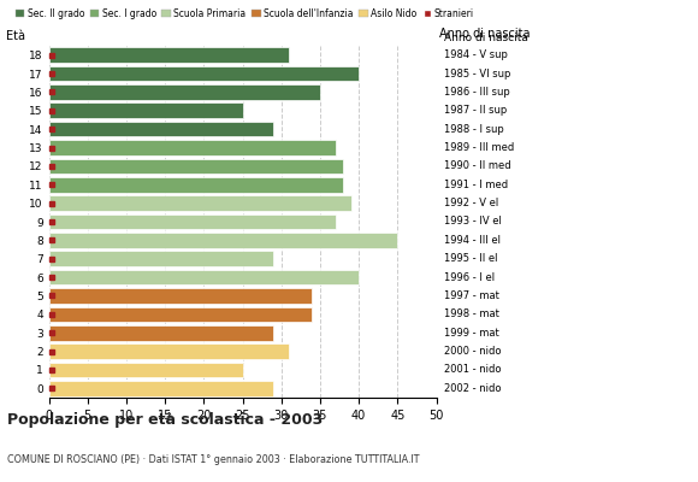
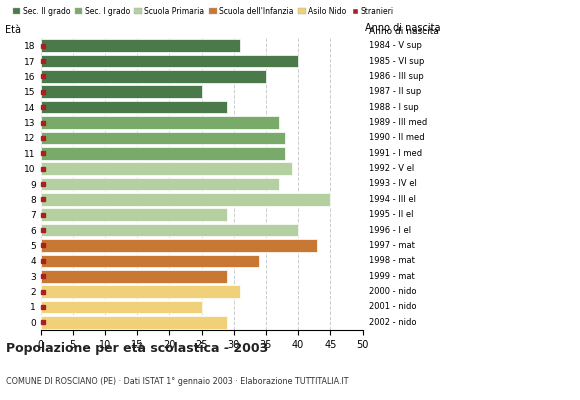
5: 34 -> 43
